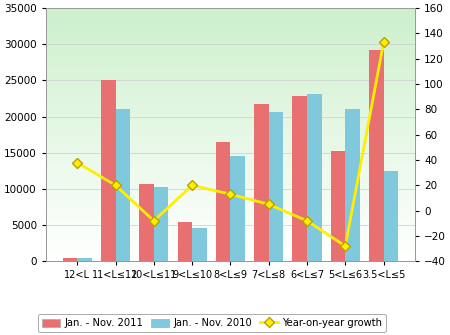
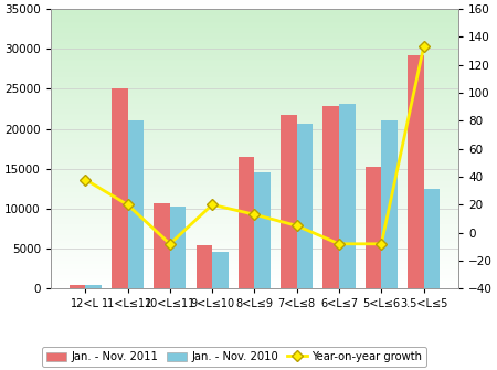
Year-on-year growth/5<L≤6: -28 -> -8
